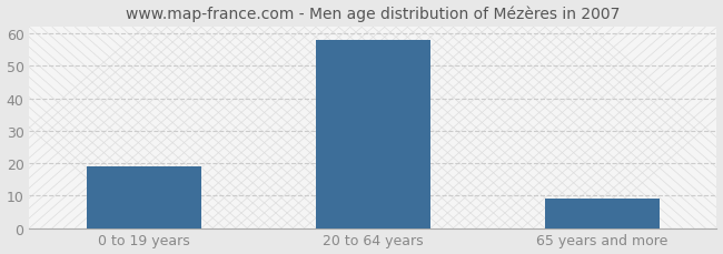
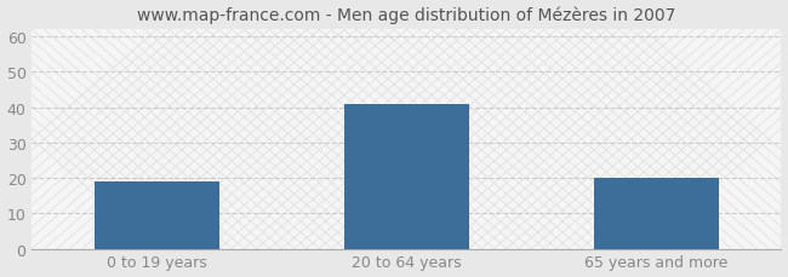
20 to 64 years: 58 -> 41
65 years and more: 9 -> 20
